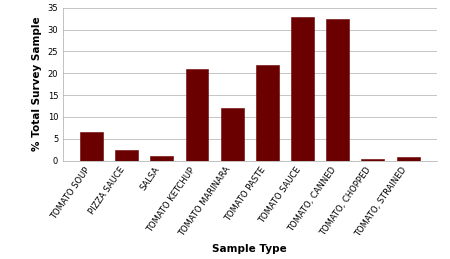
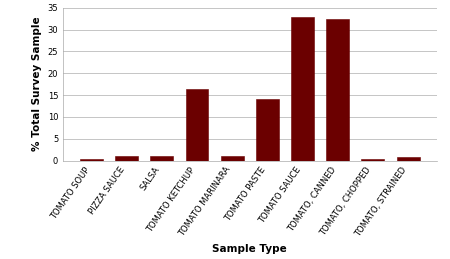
TOMATO SOUP: 6.5 -> 0.3
PIZZA SAUCE: 2.5 -> 1.1
TOMATO KETCHUP: 21.0 -> 16.5
TOMATO MARINARA: 12.0 -> 1.0
TOMATO PASTE: 22.0 -> 14.0
